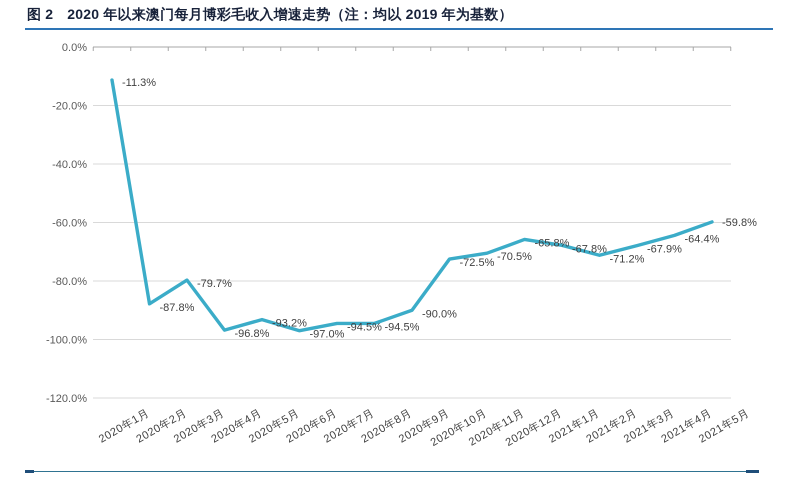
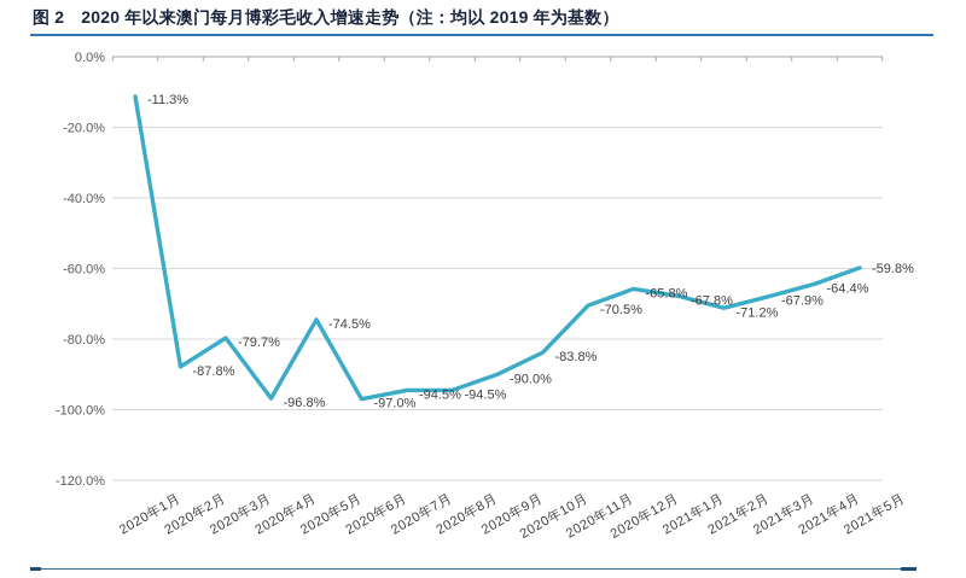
2020年5月: -93.2% -> -74.5%
2020年10月: -72.5% -> -83.8%
